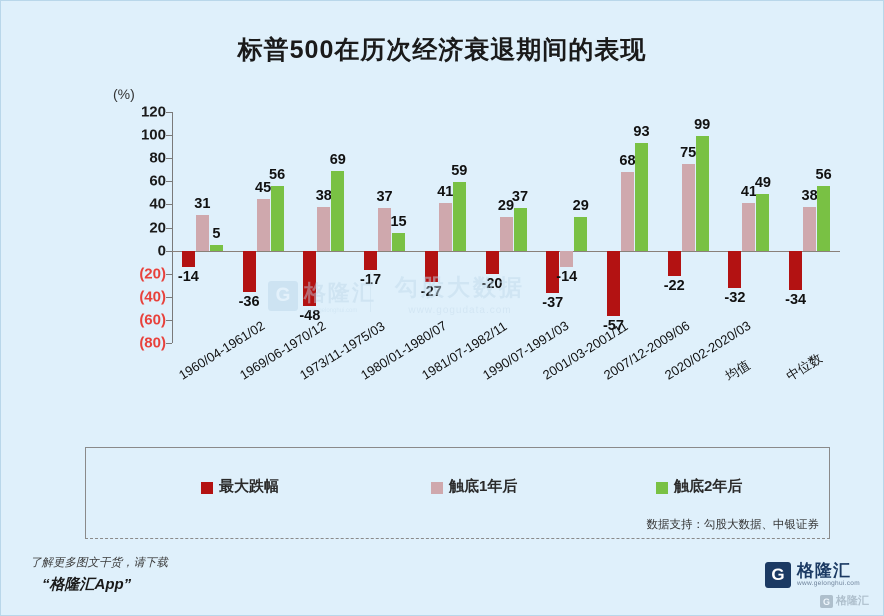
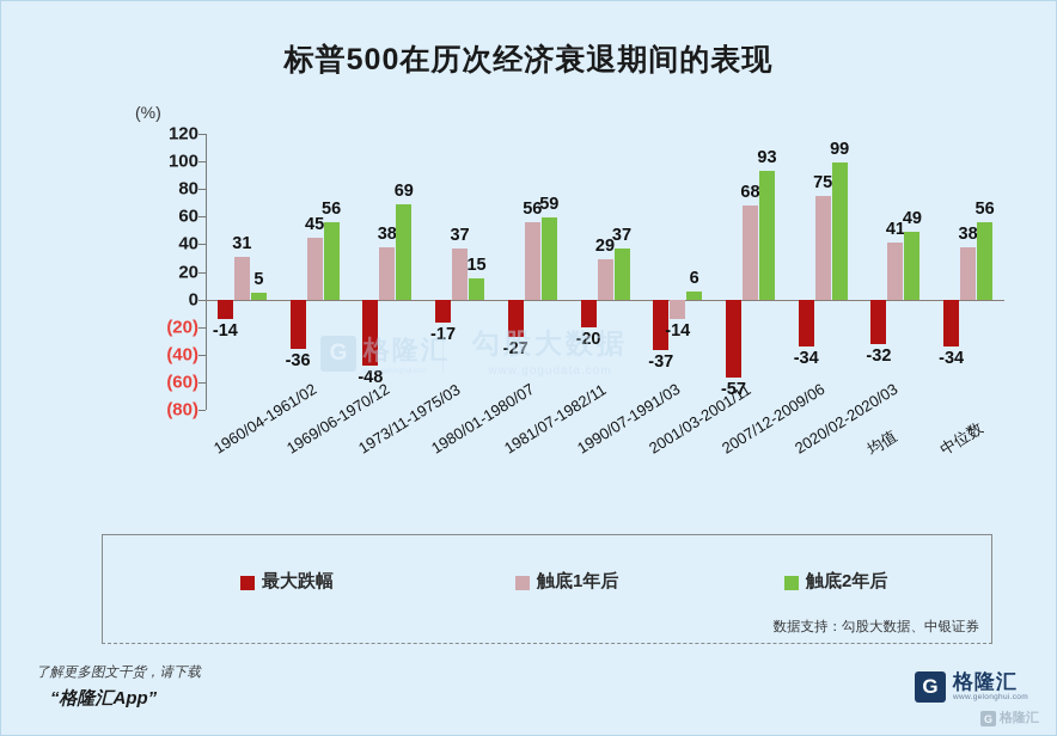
触底1年后/1981/07-1982/11: 41 -> 56
触底2年后/2001/03-2001/11: 29 -> 6
最大跌幅/2020/02-2020/03: -22 -> -34
